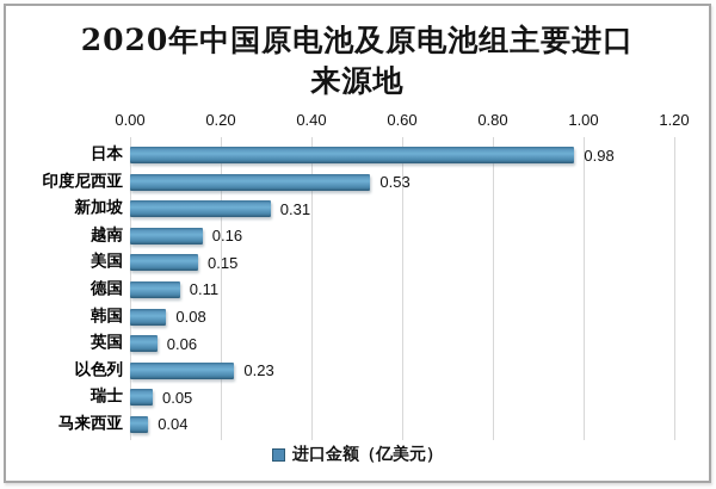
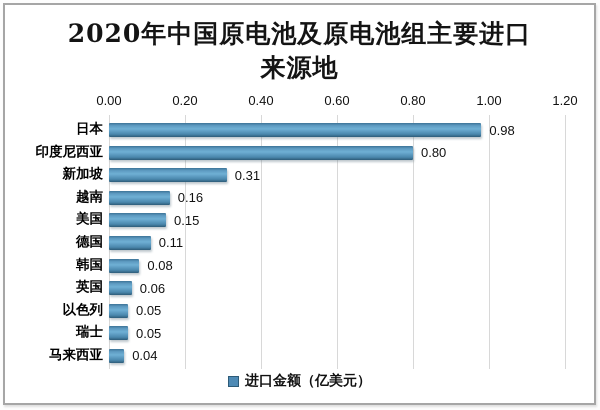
印度尼西亚: 0.53 -> 0.80
以色列: 0.23 -> 0.05
